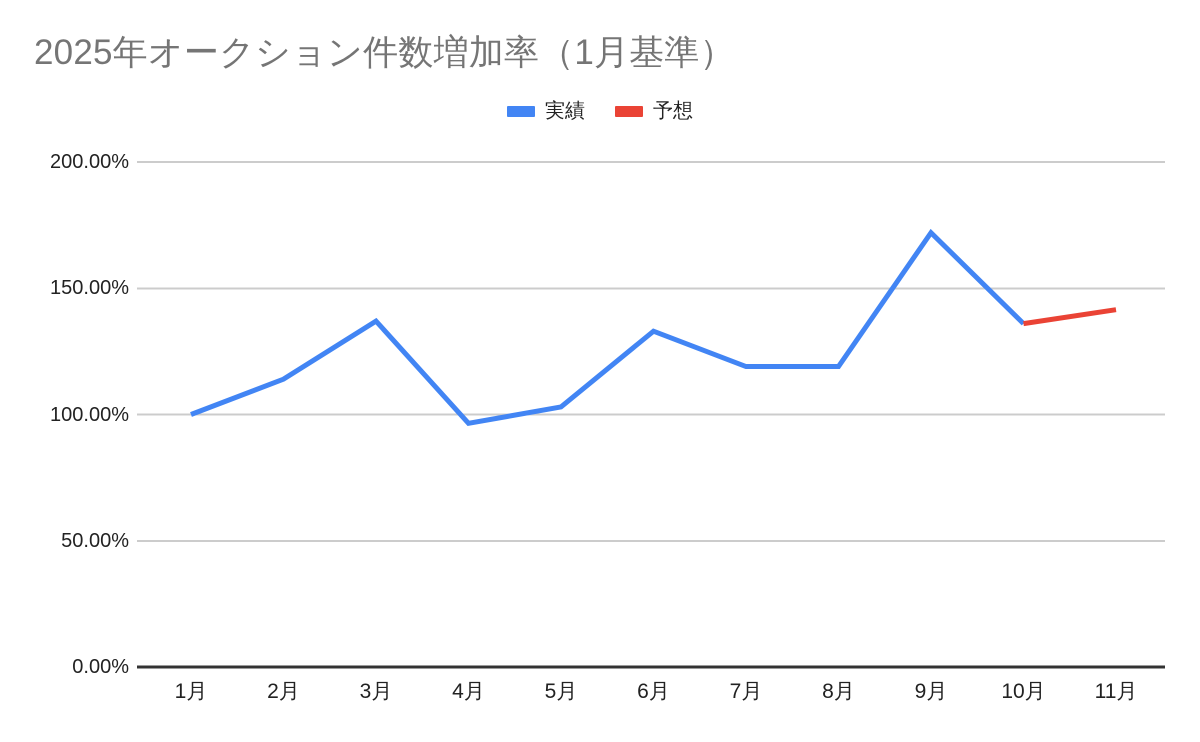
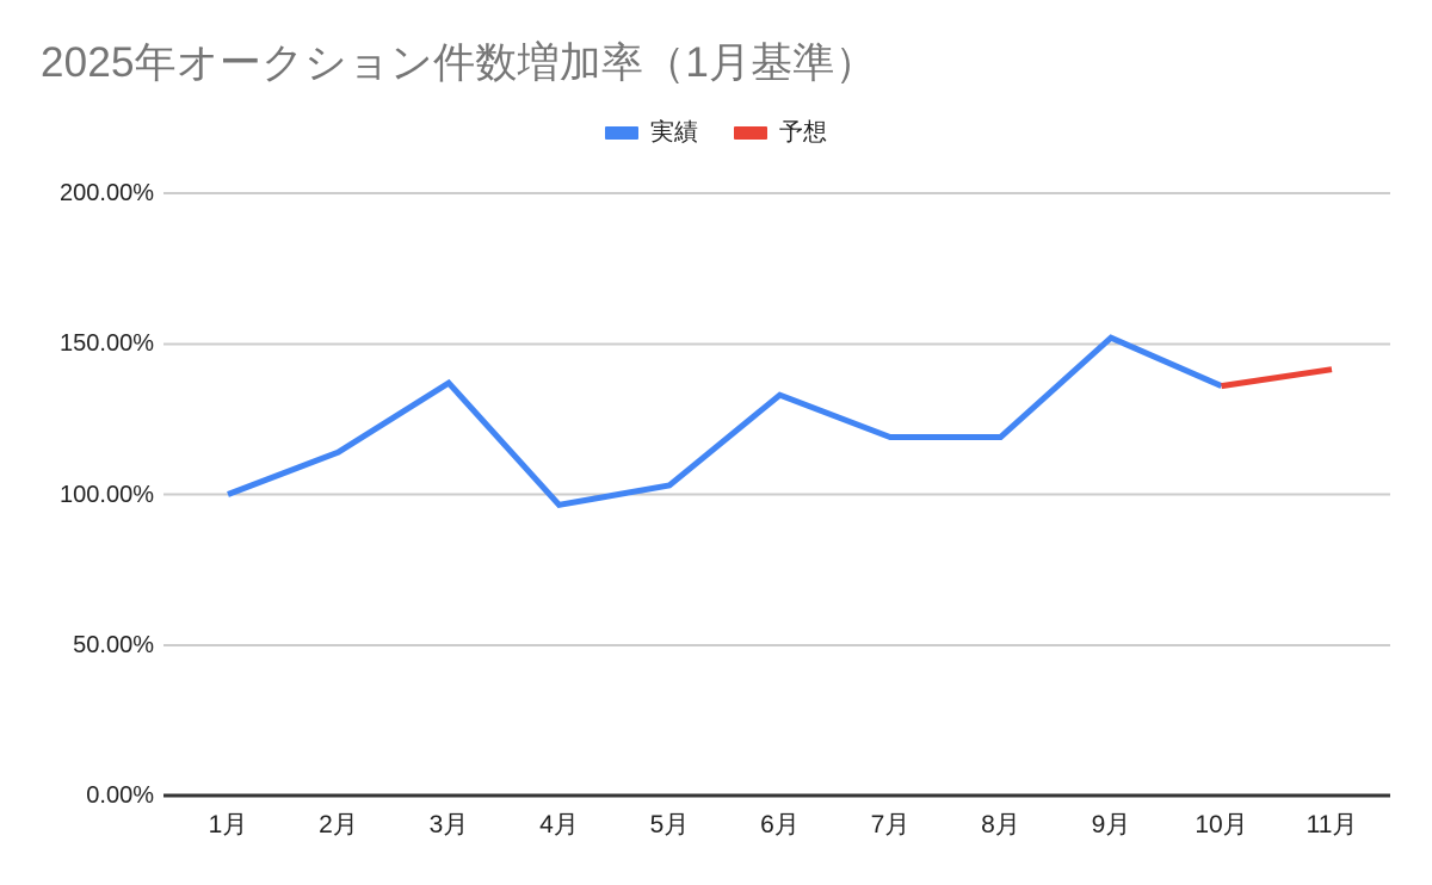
実績/9月: 172% -> 152%
